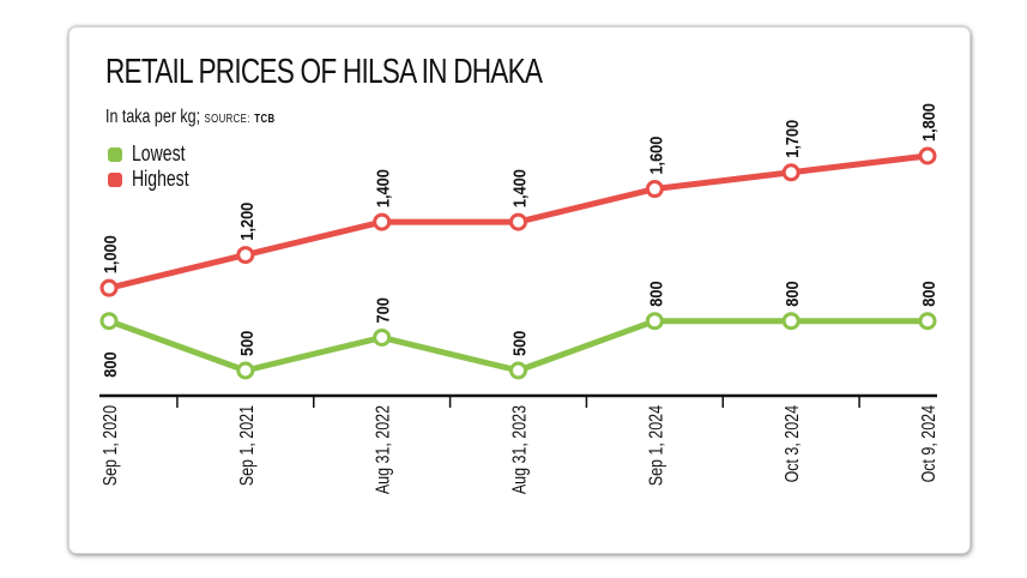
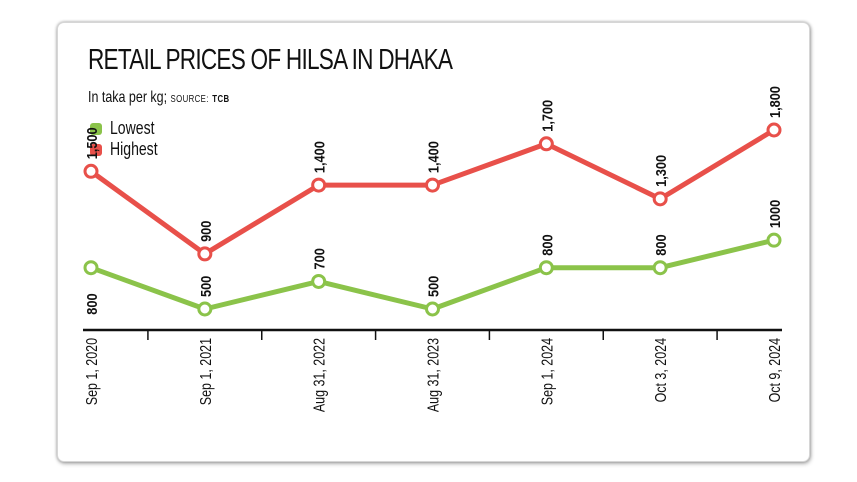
Highest/Sep 1, 2020: 1,000 -> 1,500
Highest/Sep 1, 2021: 1,200 -> 900
Highest/Sep 1, 2024: 1,600 -> 1,700
Highest/Oct 3, 2024: 1,700 -> 1,300
Lowest/Oct 9, 2024: 800 -> 1000
